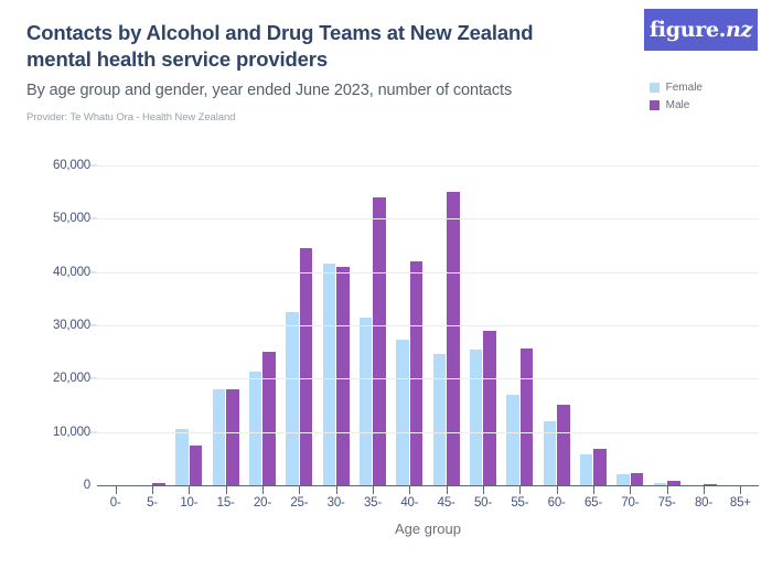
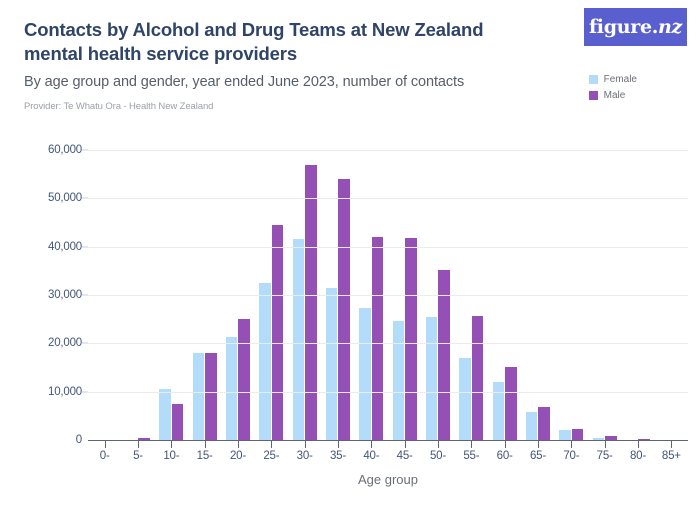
Male/30-: 41000 -> 57000
Male/45-: 55000 -> 42000
Male/50-: 29000 -> 35000
